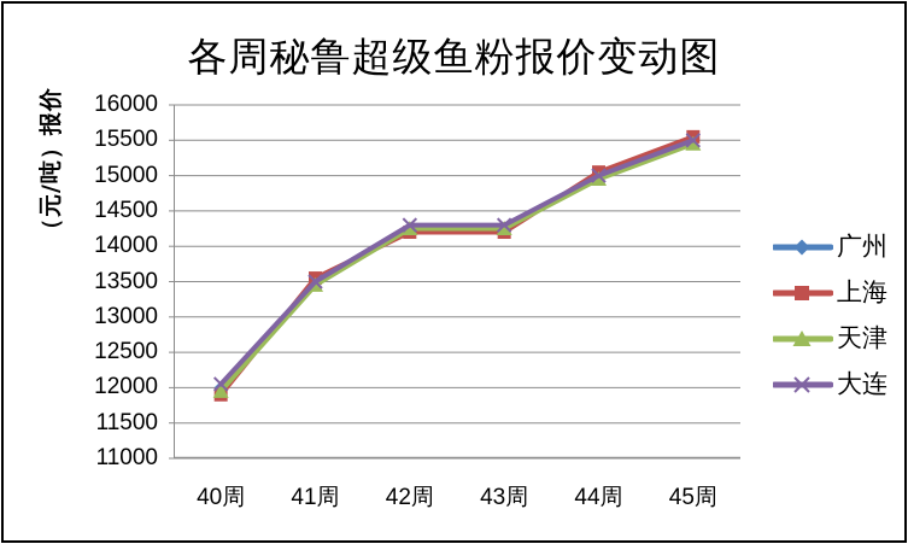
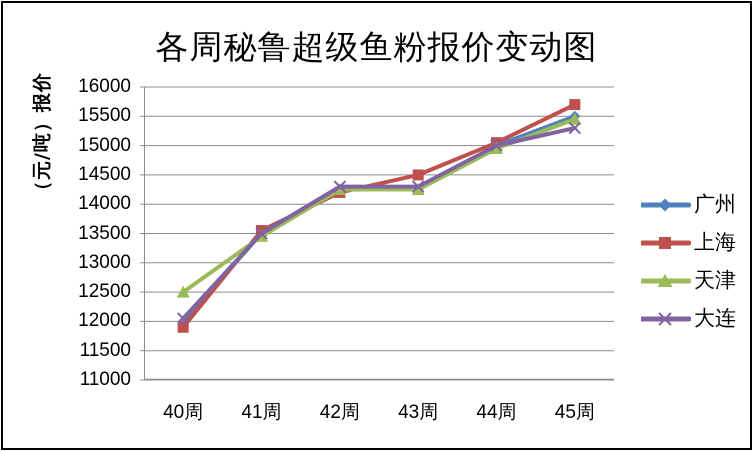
天津/40周: 12000 -> 12500
上海/43周: 14200 -> 14500
上海/45周: 15600 -> 15700
大连/45周: 15500 -> 15300
